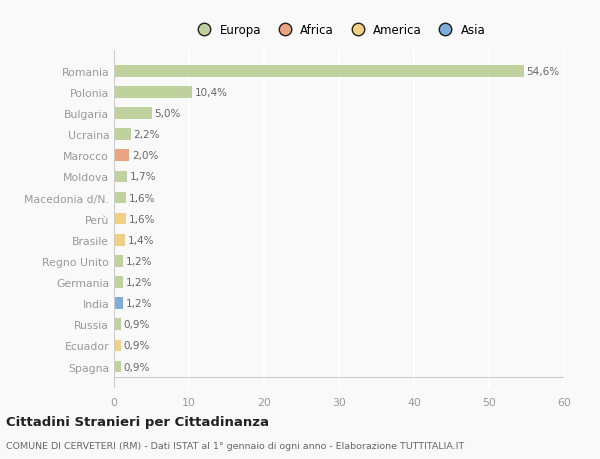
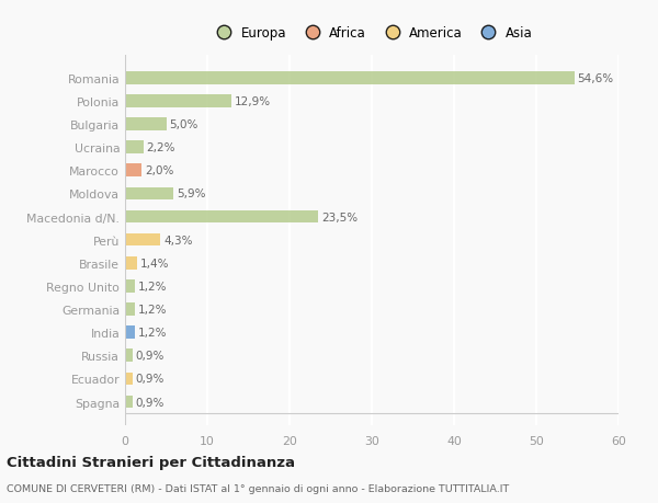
Polonia: 10,4% -> 12,9%
Moldova: 1,7% -> 5,9%
Macedonia d/N.: 1,6% -> 23,5%
Perù: 1,6% -> 4,3%
